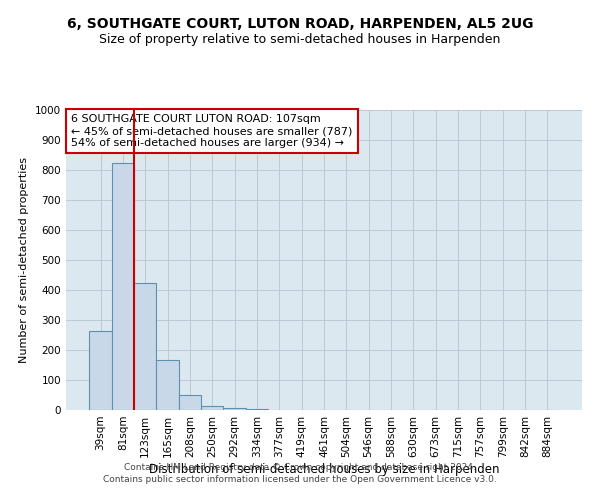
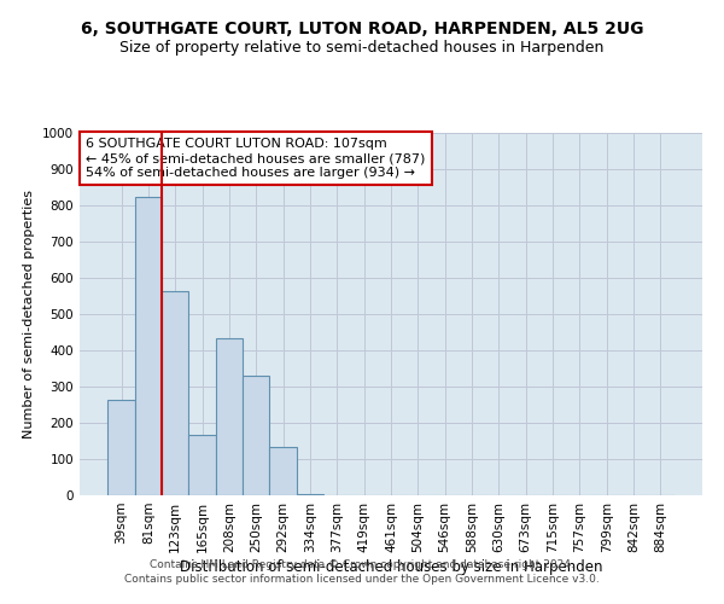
123sqm: 425 -> 565
208sqm: 50 -> 435
250sqm: 12 -> 330
292sqm: 8 -> 135
